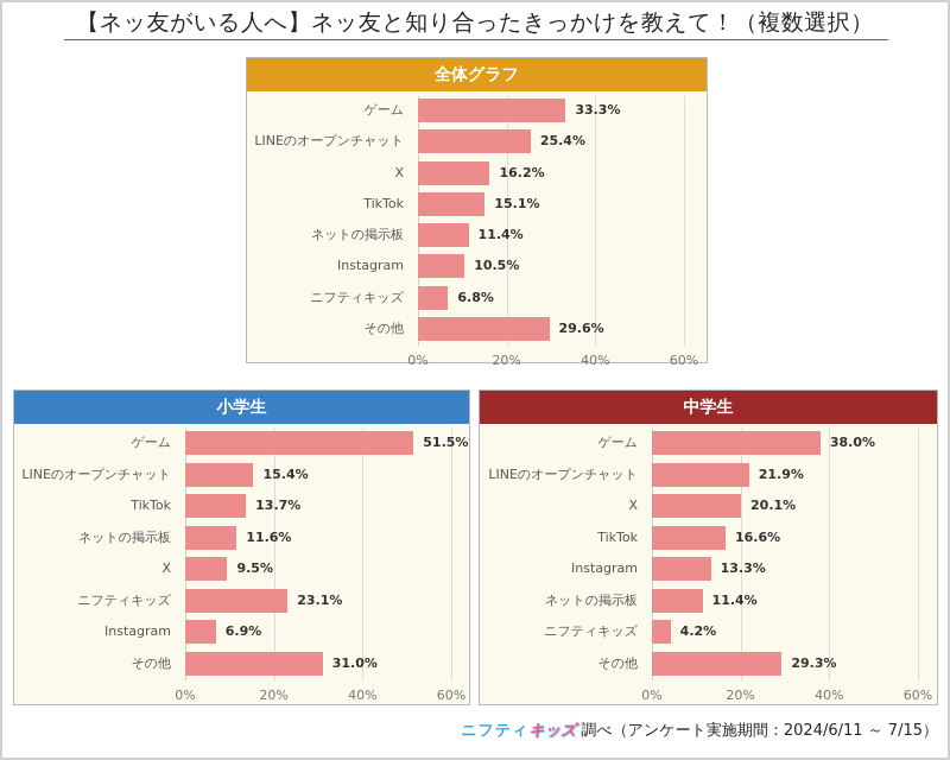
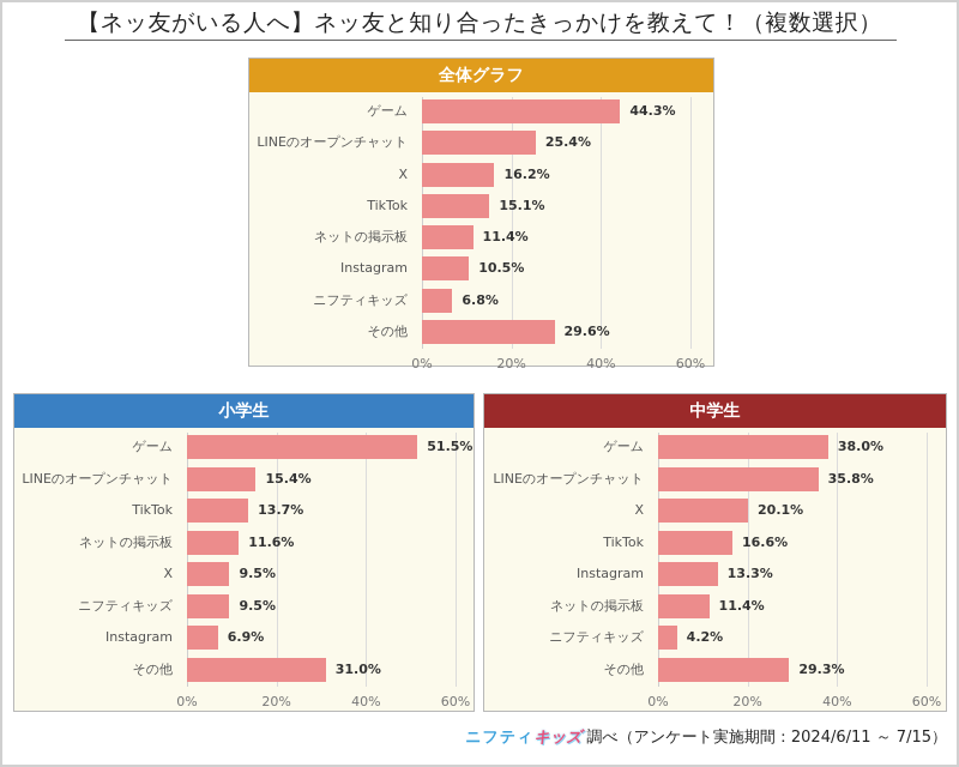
全体グラフ/ゲーム: 33.3% -> 44.3%
小学生/ニフティキッズ: 23.1% -> 9.5%
中学生/LINEのオープンチャット: 21.9% -> 35.8%
